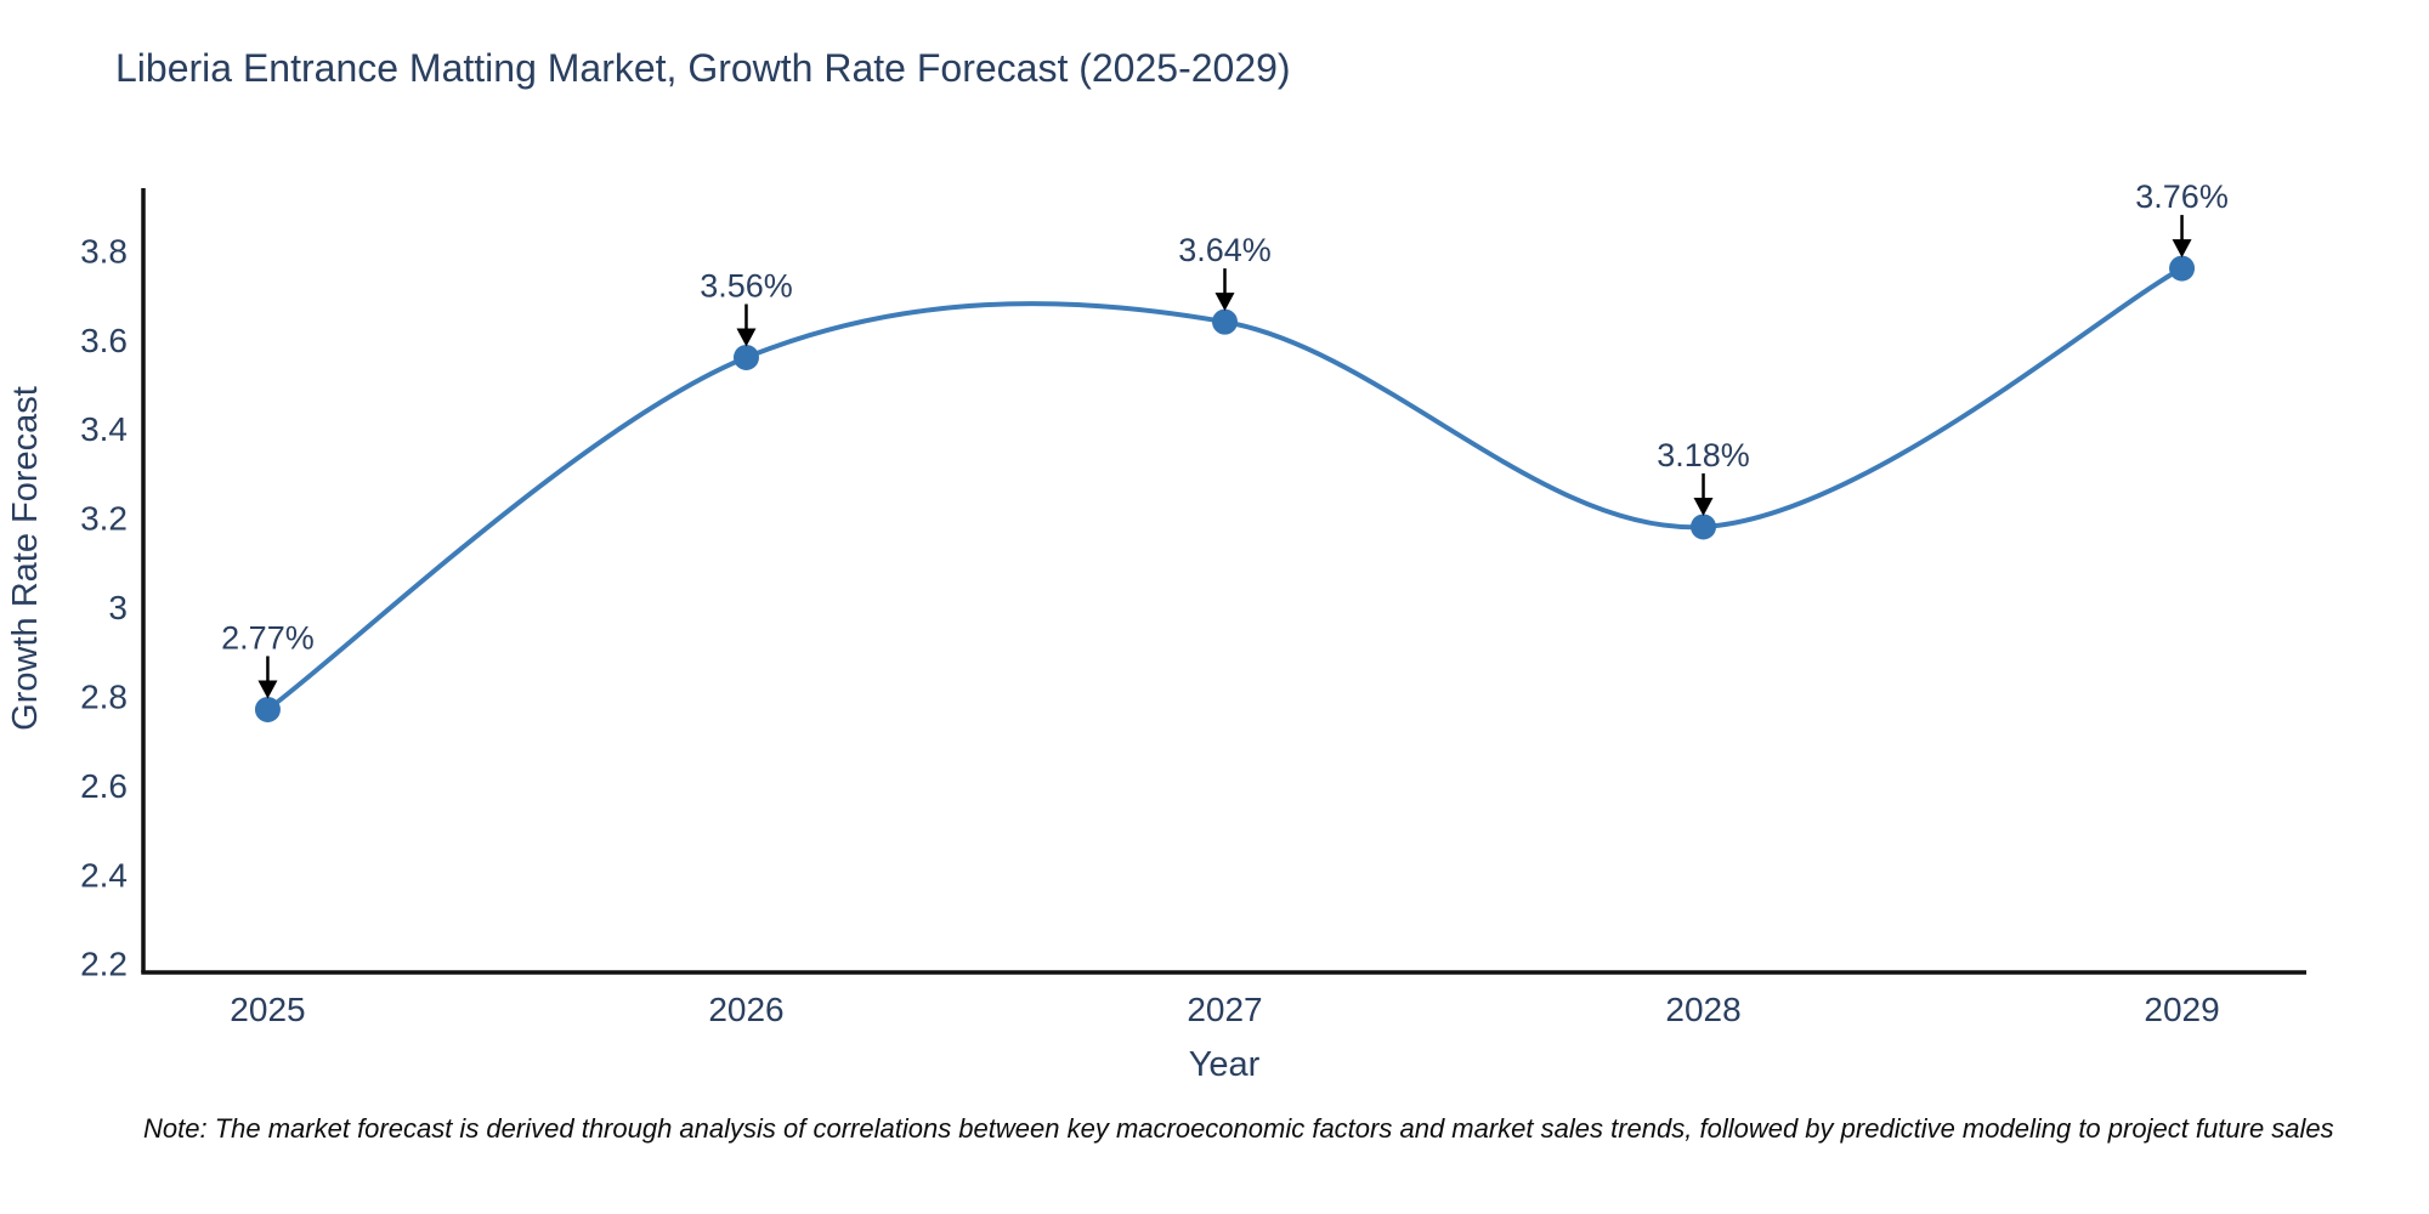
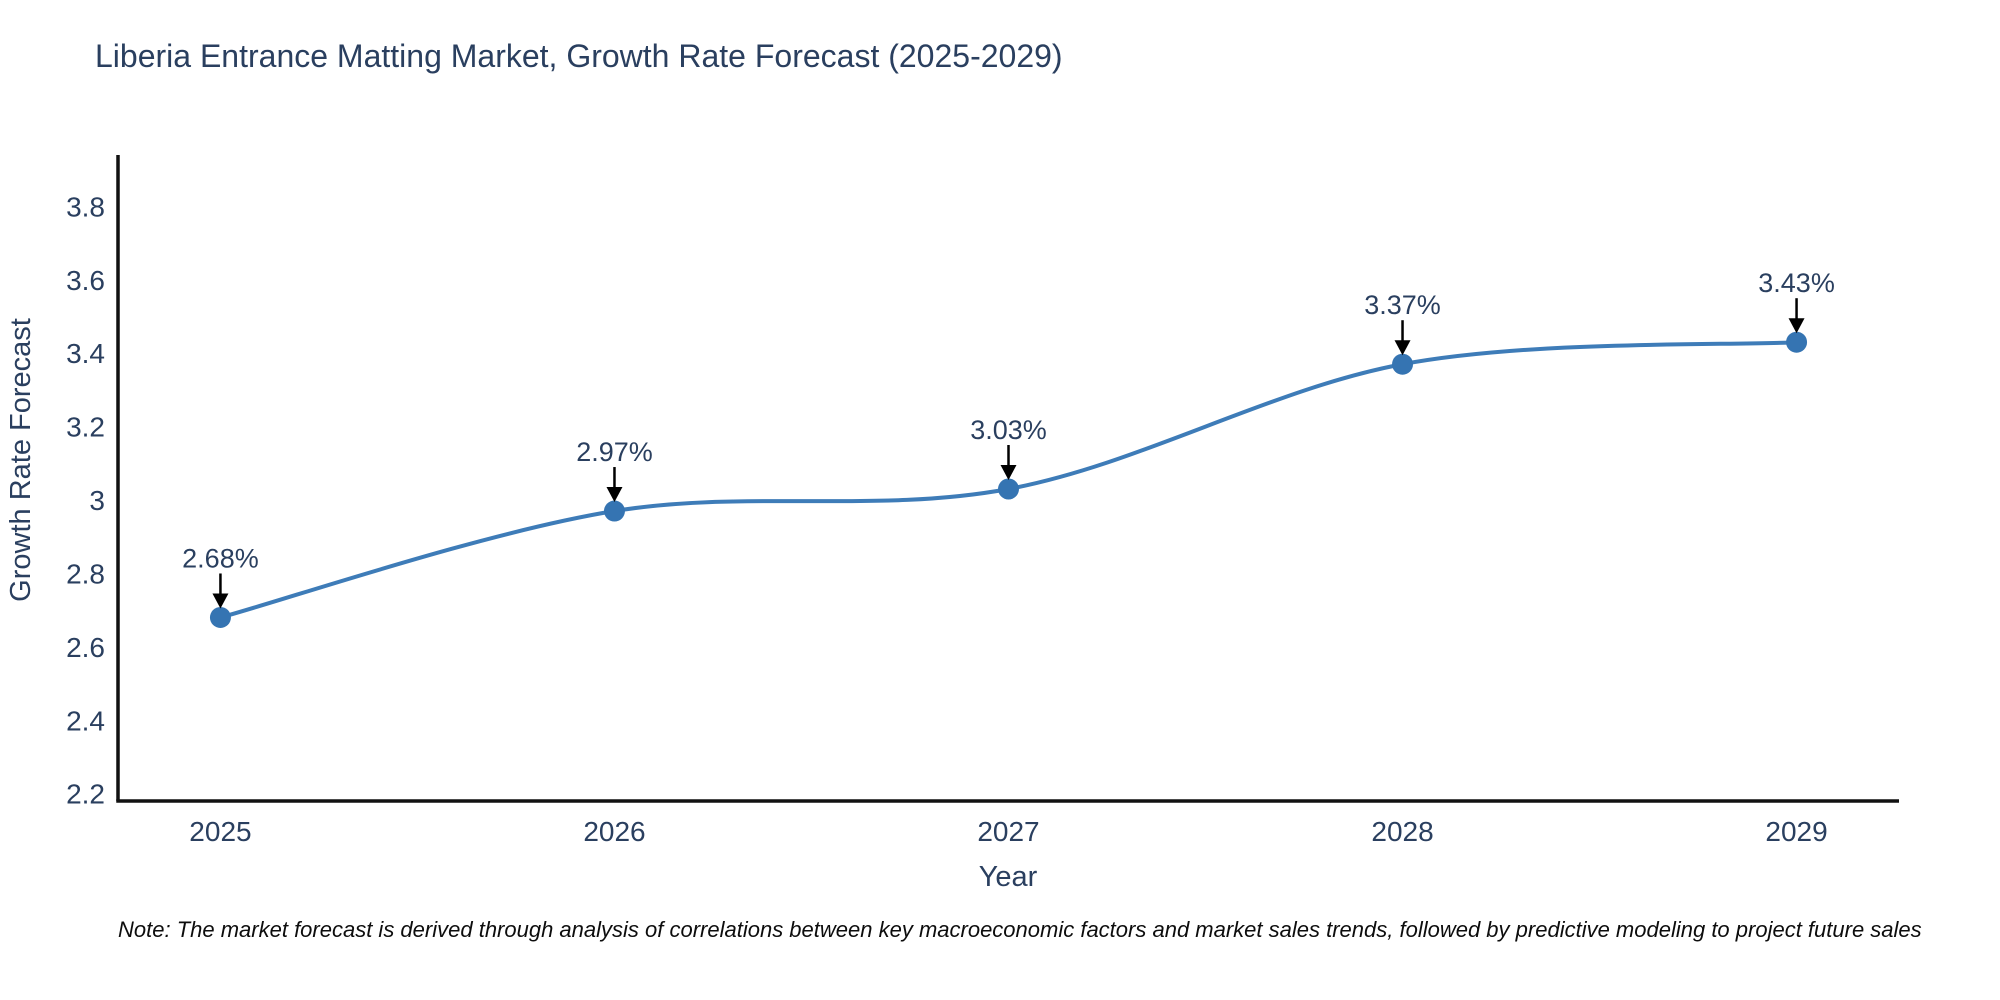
2025: 2.77% -> 2.68%
2026: 3.56% -> 2.97%
2027: 3.64% -> 3.03%
2028: 3.18% -> 3.37%
2029: 3.76% -> 3.43%
